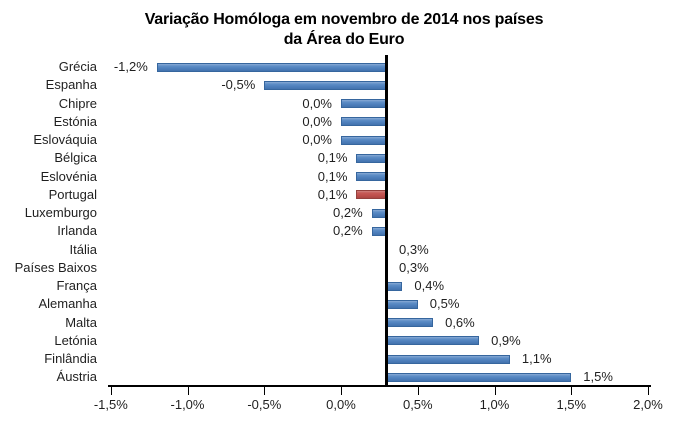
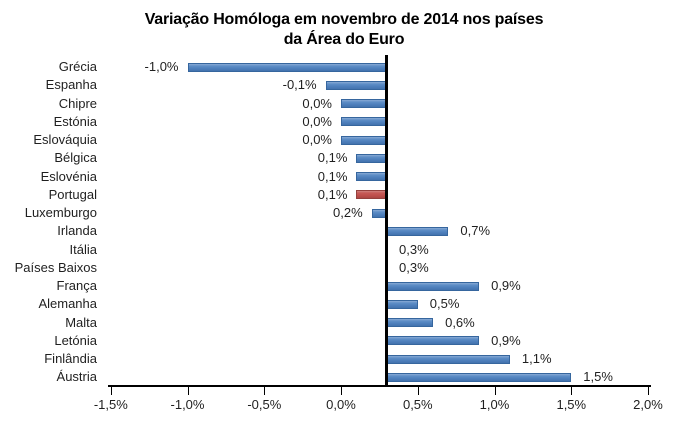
Grécia: -1,2% -> -1,0%
Espanha: -0,5% -> -0,1%
Irlanda: 0,2% -> 0,7%
França: 0,4% -> 0,9%
